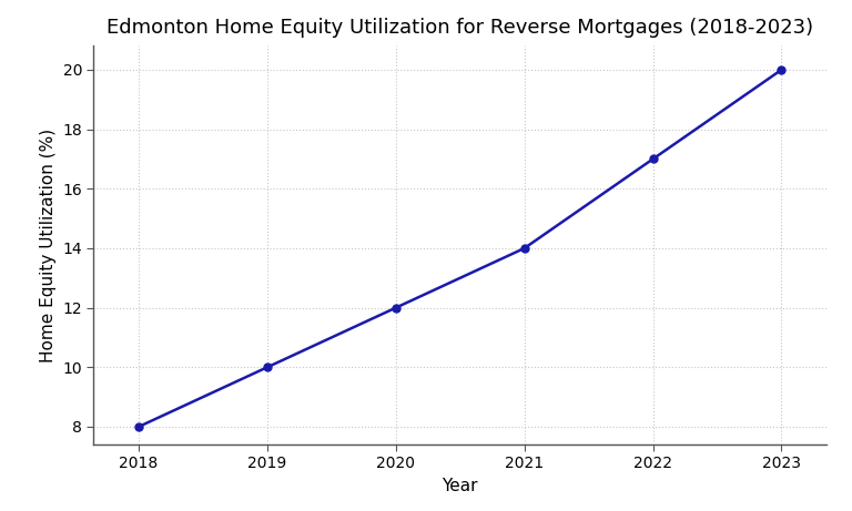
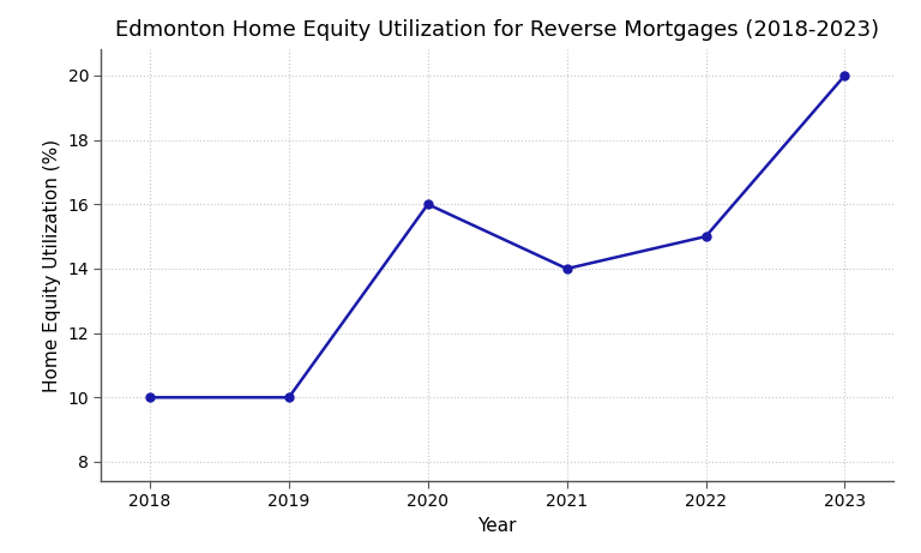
2018: 8 -> 10
2020: 12 -> 16
2022: 17 -> 15
